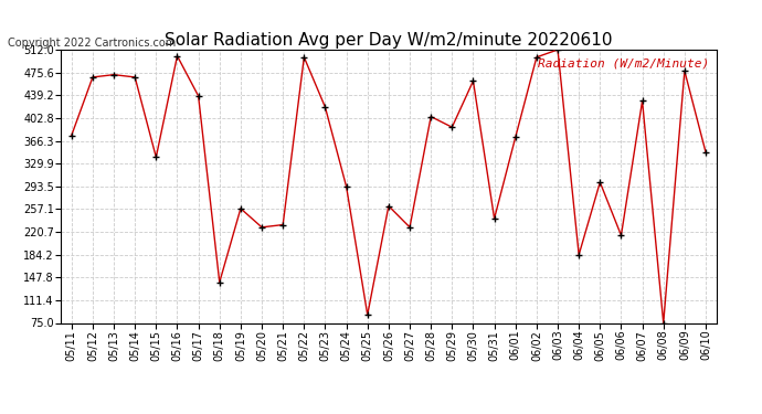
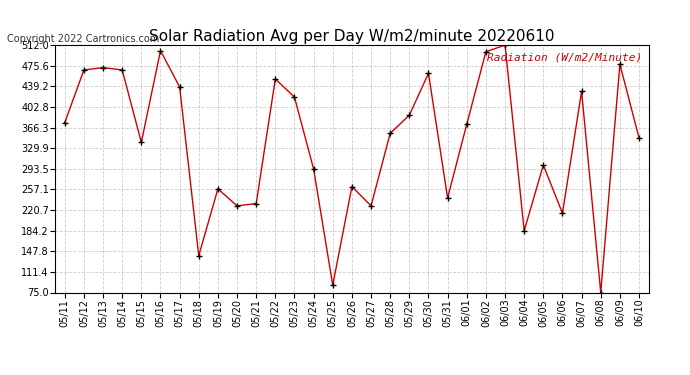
05/22: 500 -> 452
05/28: 405 -> 356
